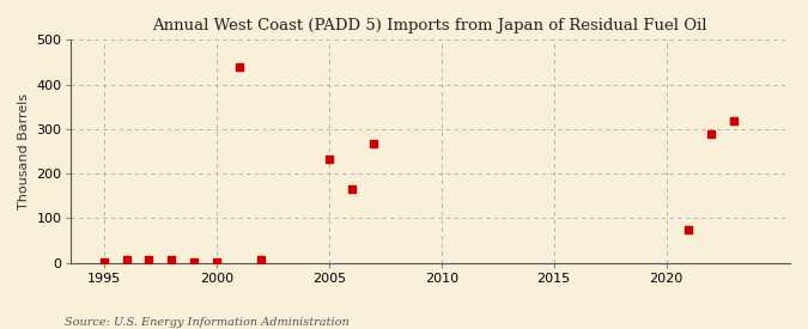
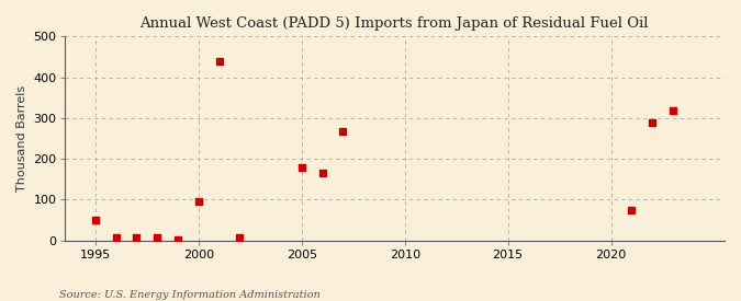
1995: 3 -> 50
2000: 3 -> 95
2005: 233 -> 180
